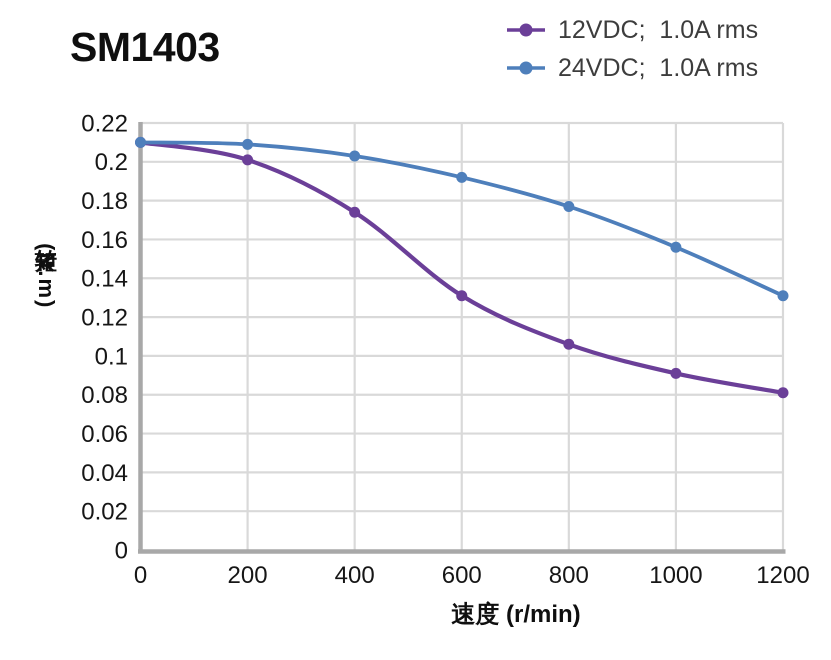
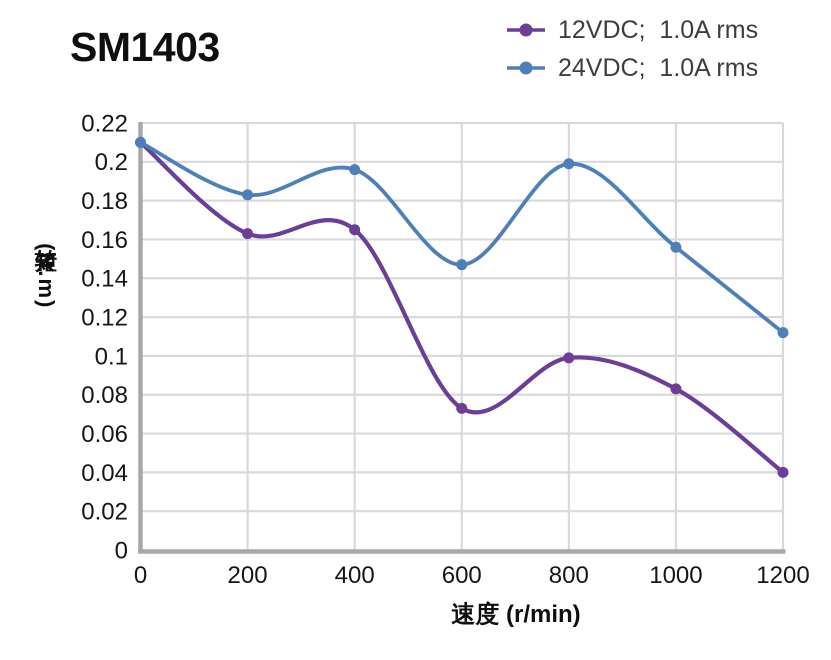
12VDC; 1.0A rms/200: 0.201 -> 0.163
24VDC; 1.0A rms/200: 0.209 -> 0.183
12VDC; 1.0A rms/400: 0.174 -> 0.165
24VDC; 1.0A rms/400: 0.203 -> 0.196
12VDC; 1.0A rms/600: 0.131 -> 0.073
24VDC; 1.0A rms/600: 0.192 -> 0.147
12VDC; 1.0A rms/800: 0.106 -> 0.099
24VDC; 1.0A rms/800: 0.177 -> 0.199
12VDC; 1.0A rms/1000: 0.091 -> 0.083
12VDC; 1.0A rms/1200: 0.081 -> 0.040
24VDC; 1.0A rms/1200: 0.131 -> 0.112
